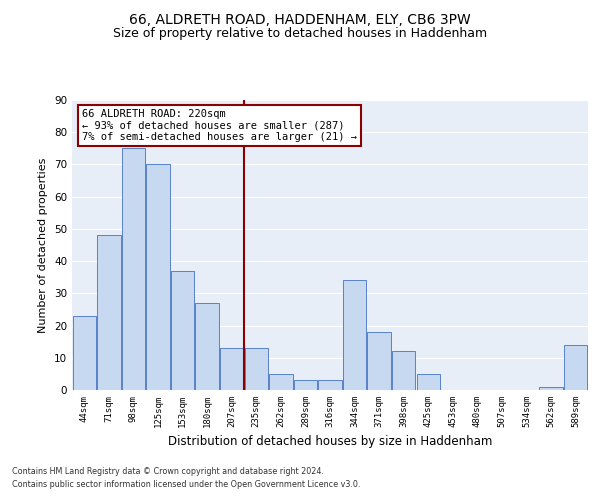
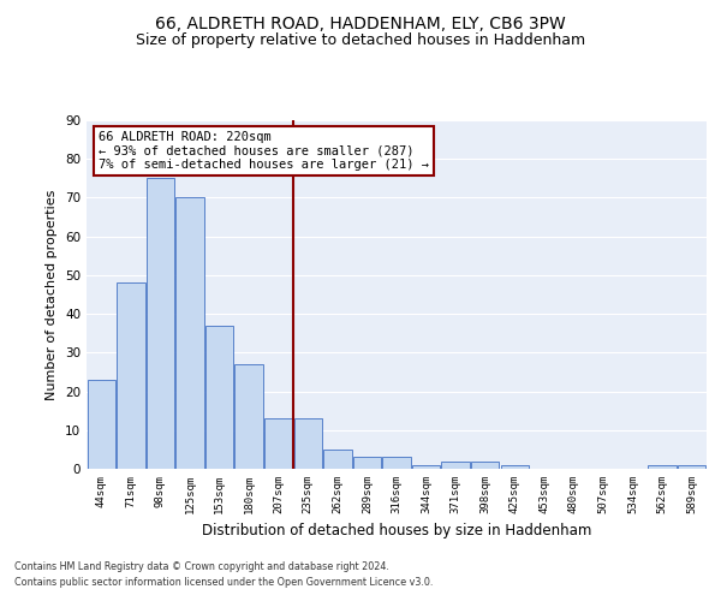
344sqm: 34 -> 1
371sqm: 18 -> 2
398sqm: 12 -> 2
425sqm: 5 -> 1
589sqm: 14 -> 1
